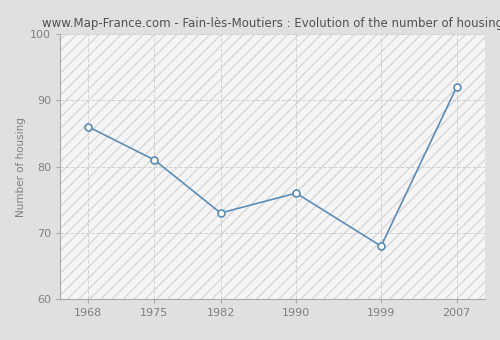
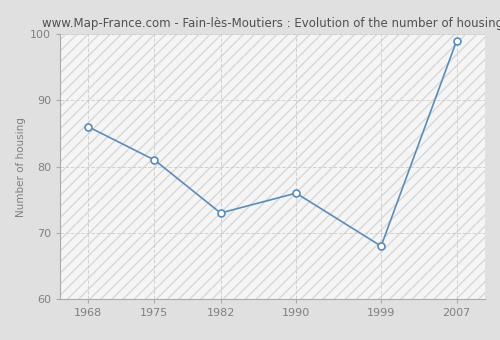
2007: 92 -> 99
